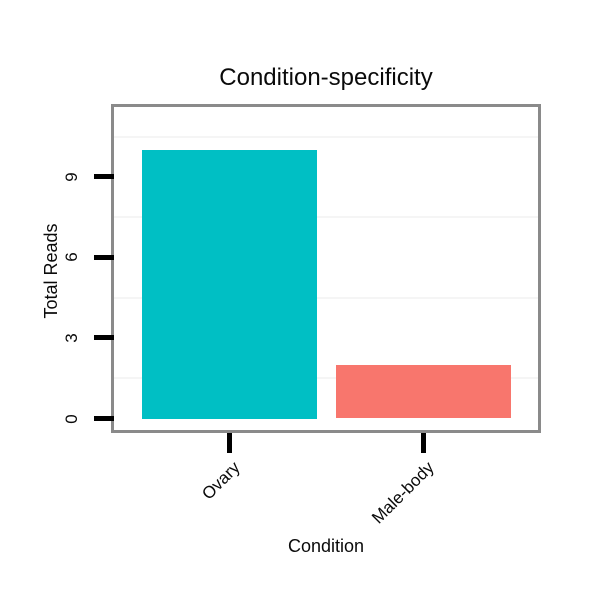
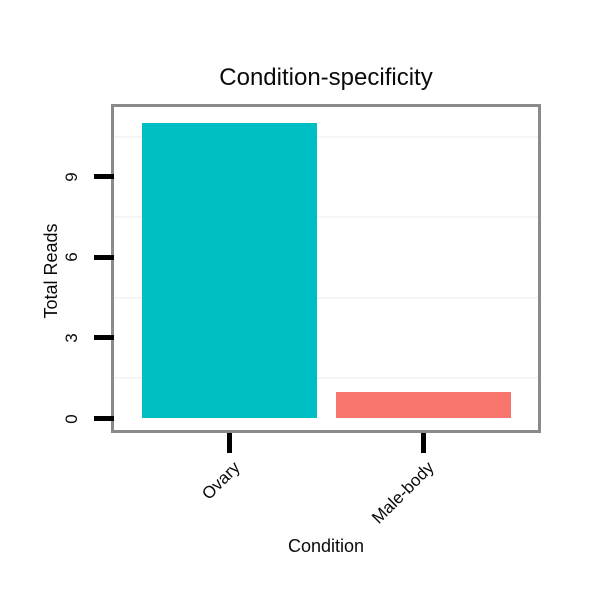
Ovary: 10 -> 11
Male-body: 2 -> 1
